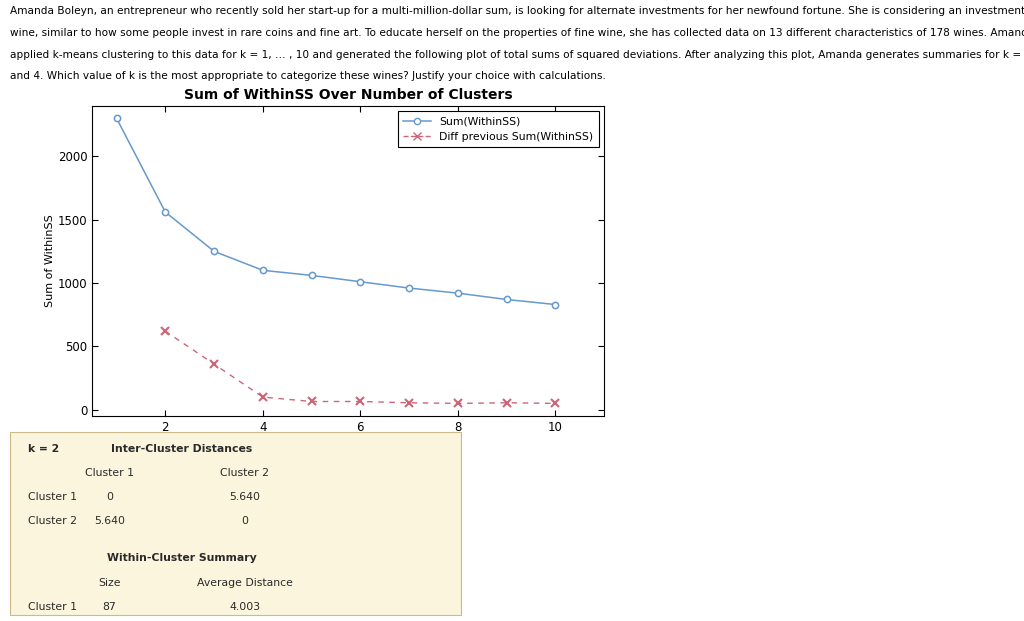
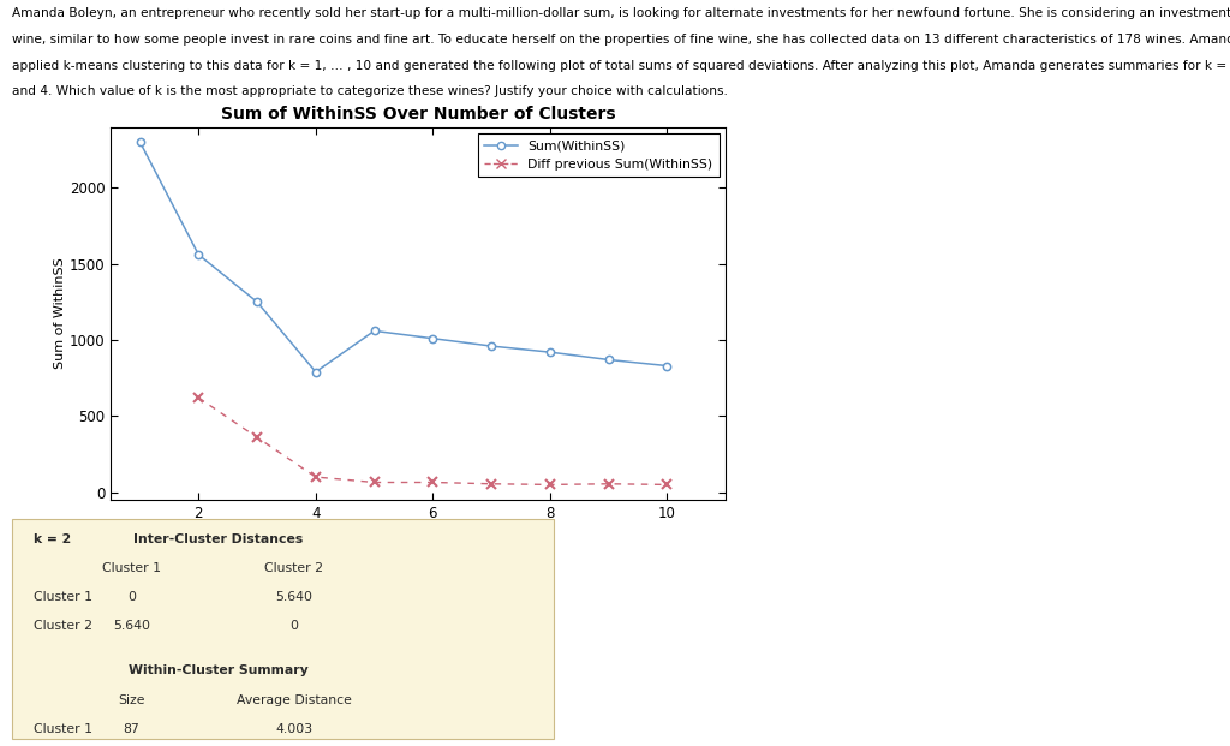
Sum(WithinSS)/4: 1100 -> 790
